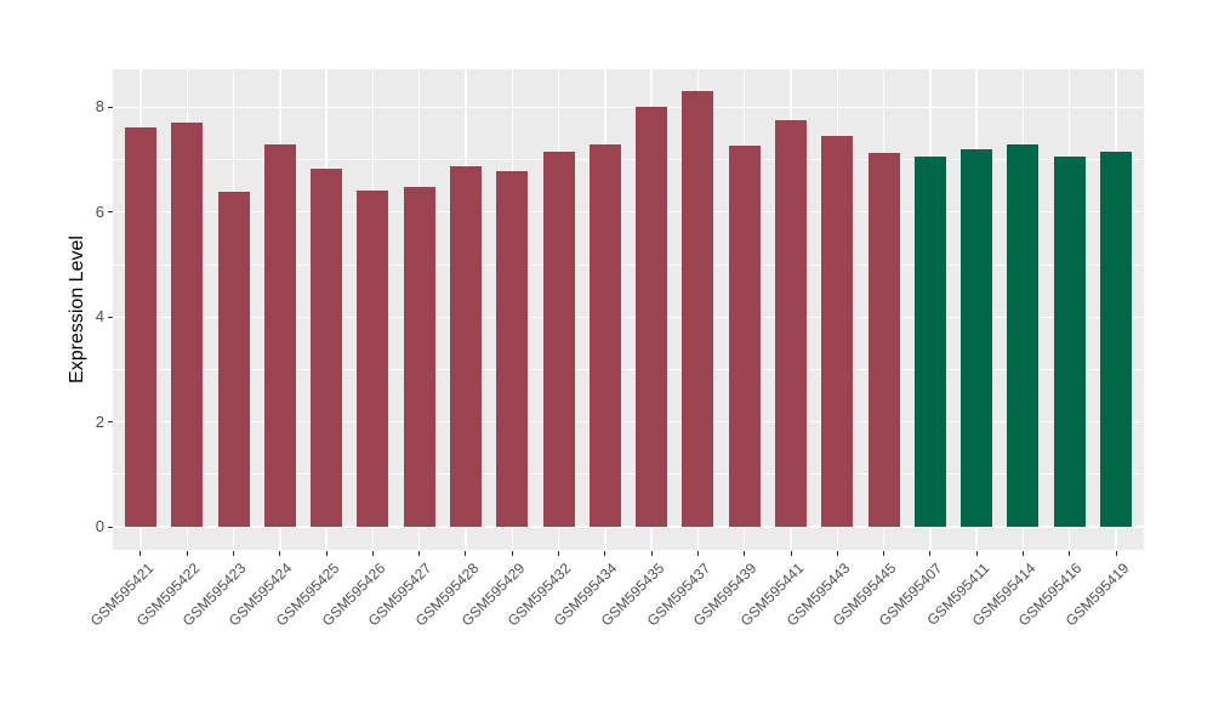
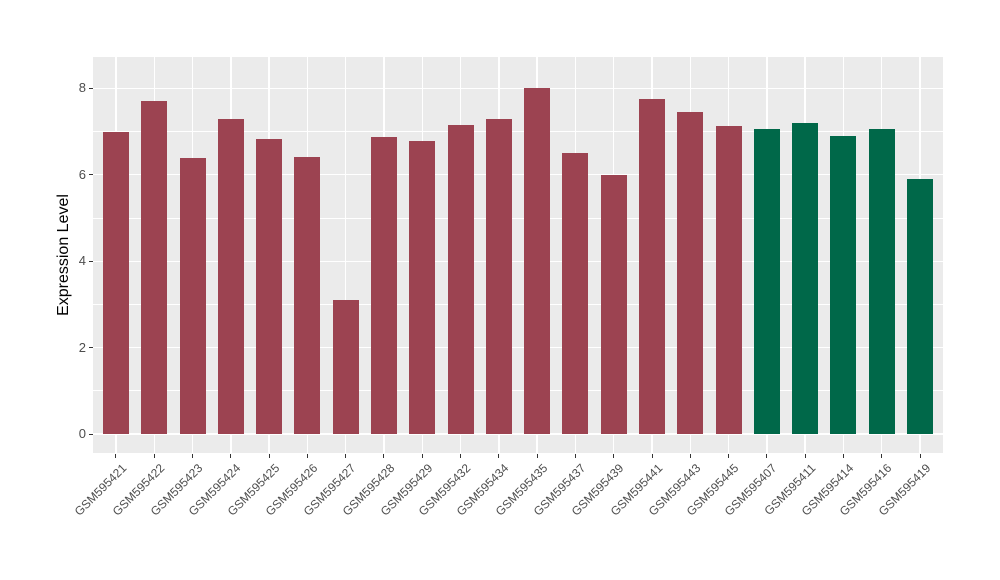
GSM595421: 7.6 -> 7.0
GSM595427: 6.5 -> 3.1
GSM595437: 8.3 -> 6.5
GSM595439: 7.3 -> 6.0
GSM595414: 7.3 -> 6.9
GSM595419: 7.2 -> 5.9
